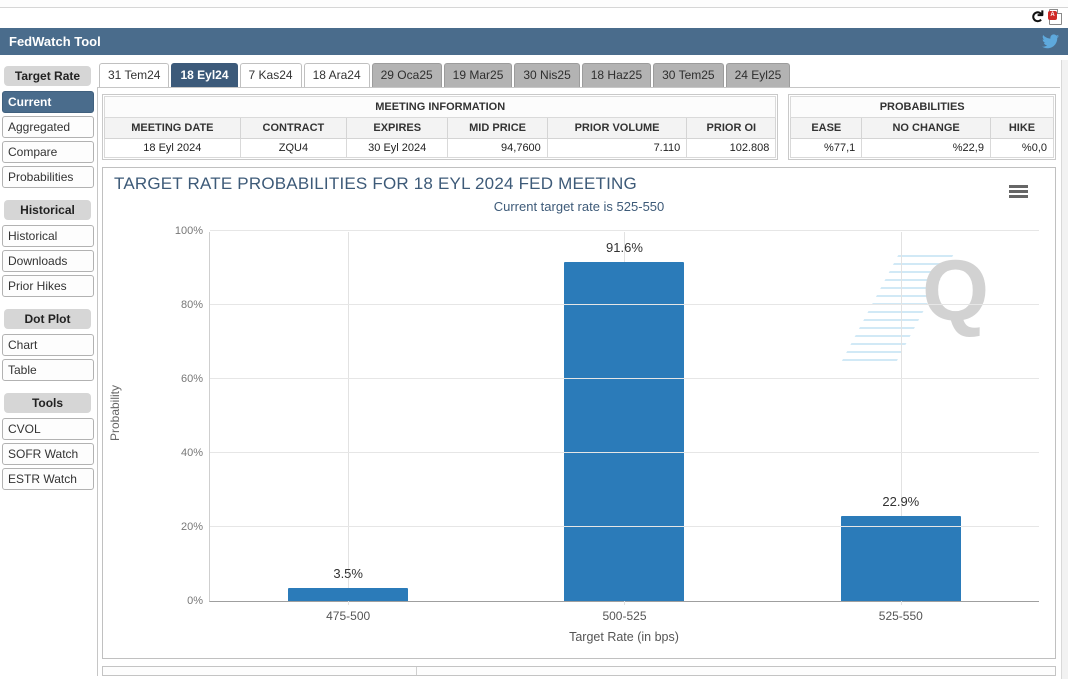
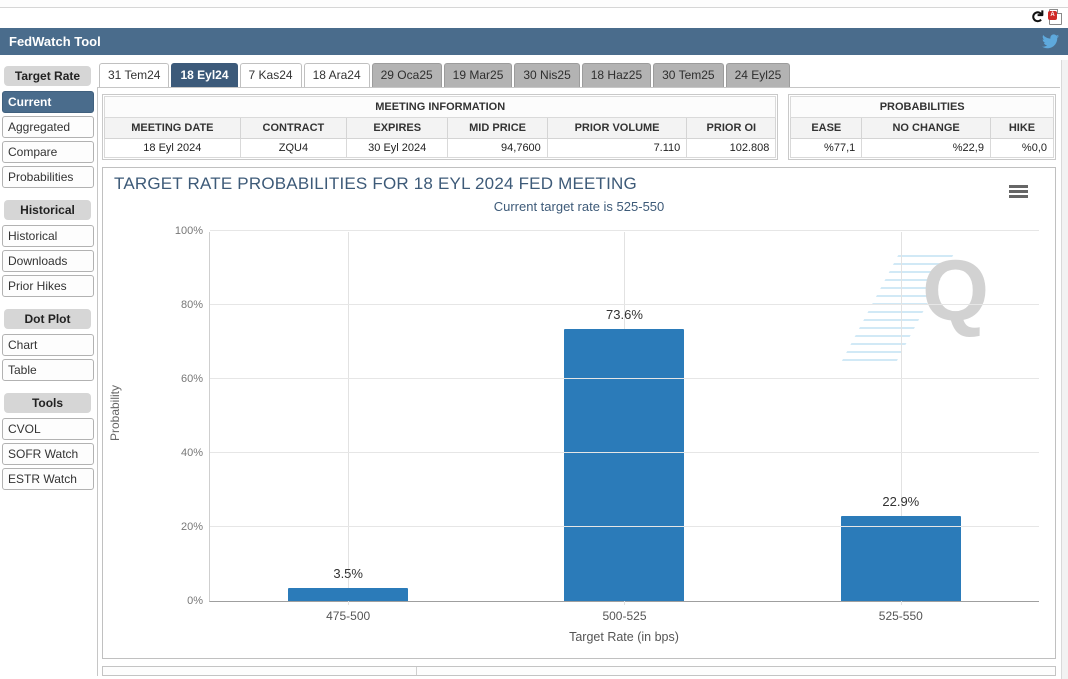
500-525: 91.6% -> 73.6%
